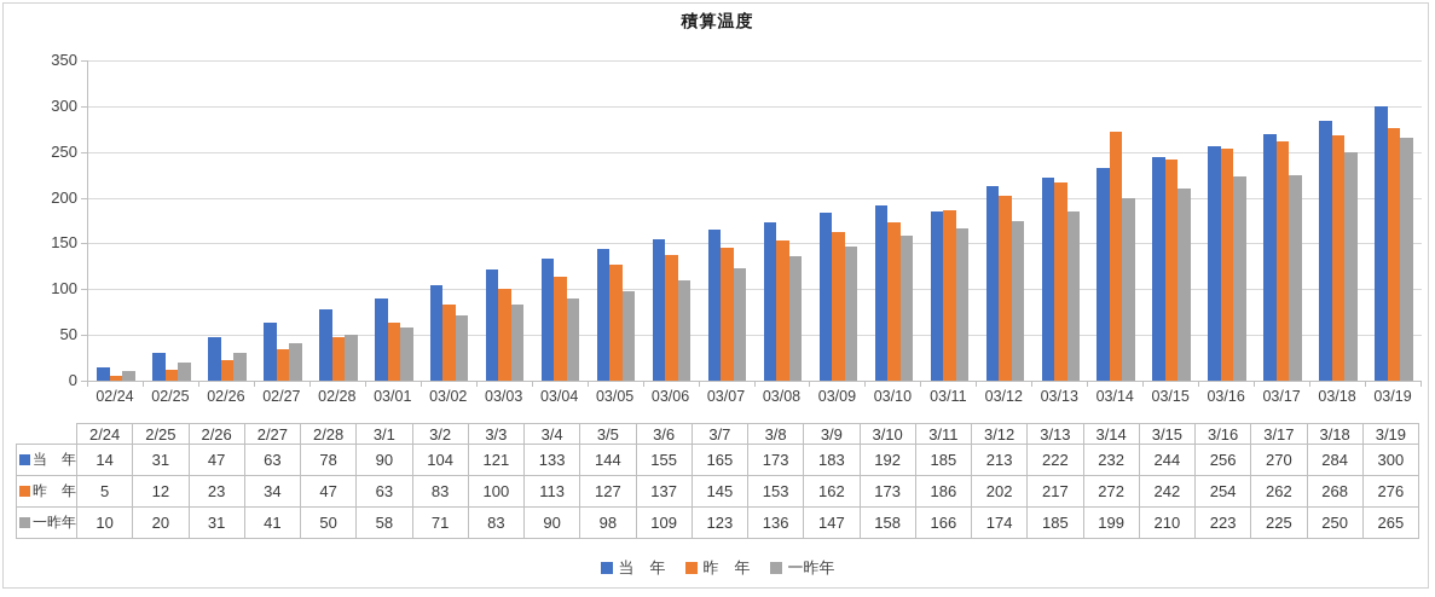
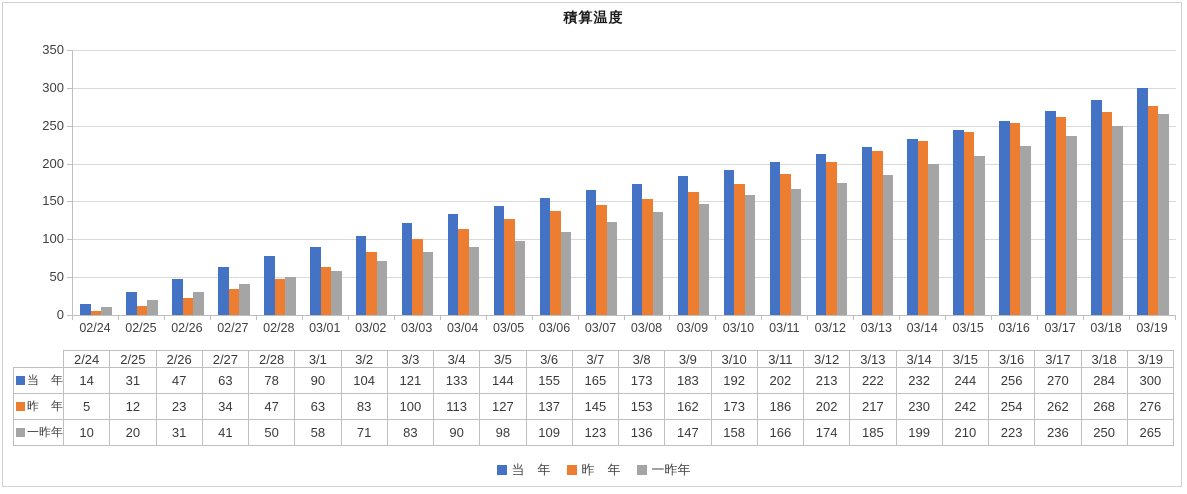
当 年/03/11: 185 -> 202
昨 年/03/14: 272 -> 230
一昨年/03/17: 225 -> 236
